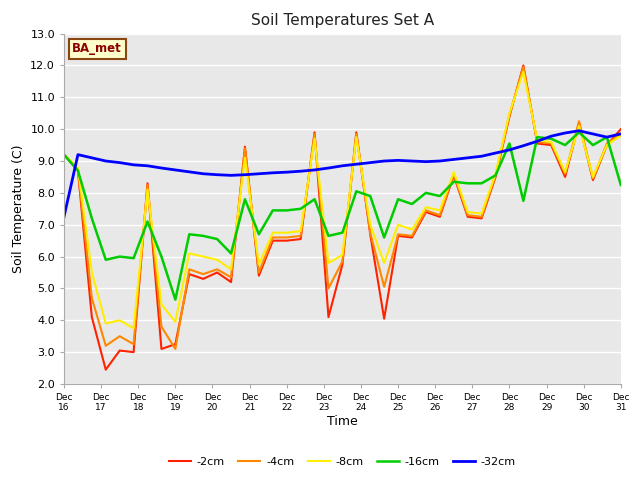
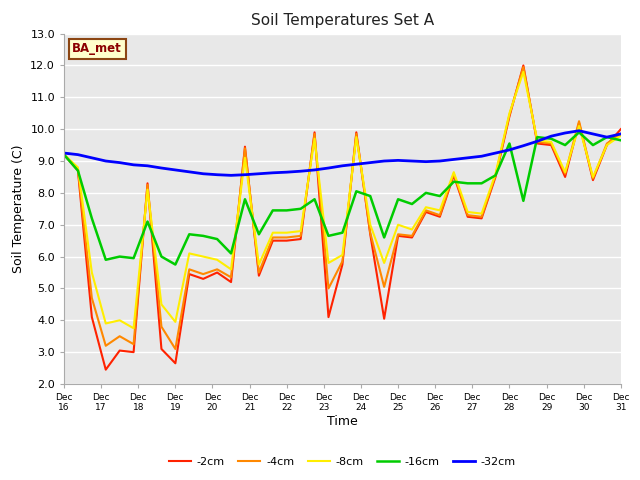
-32cm/Dec 16: 7.25 -> 9.25
-2cm/Dec 19: 3.25 -> 2.65
-16cm/Dec 19: 4.65 -> 5.75
-16cm/Dec 31: 8.25 -> 9.65
